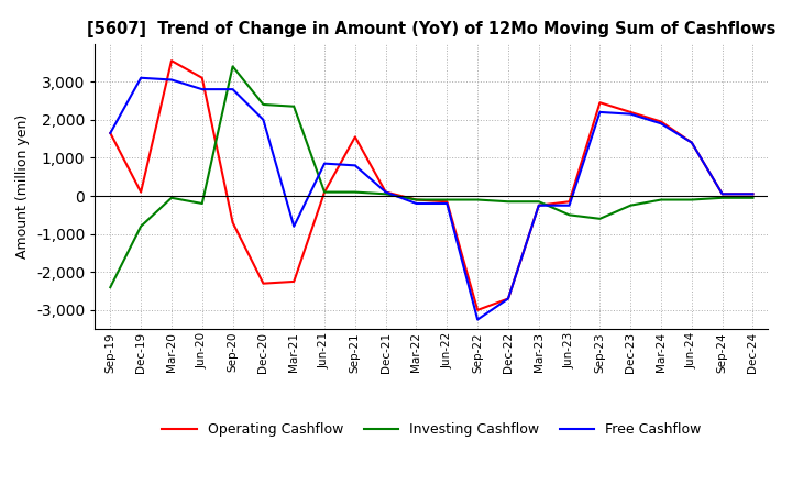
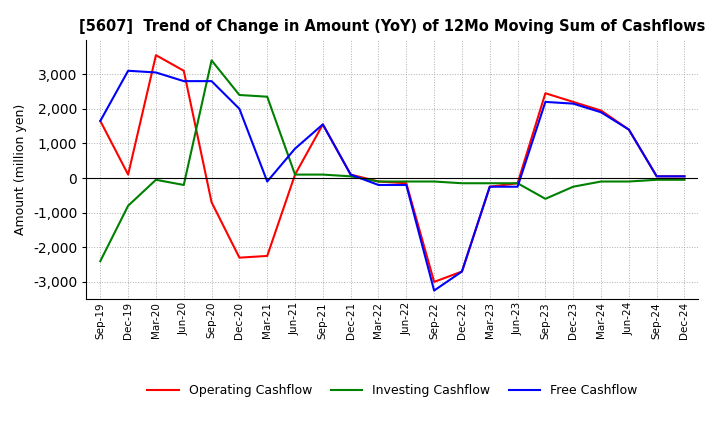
Free Cashflow/Mar-21: -800 -> -100
Free Cashflow/Sep-21: 800 -> 1,550
Investing Cashflow/Jun-23: -500 -> -150
